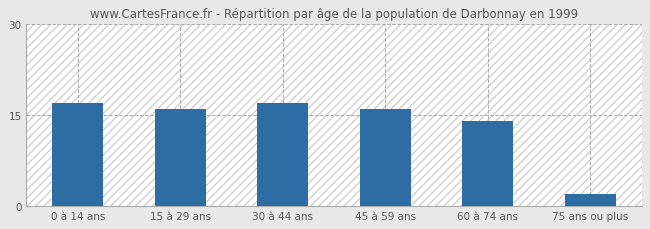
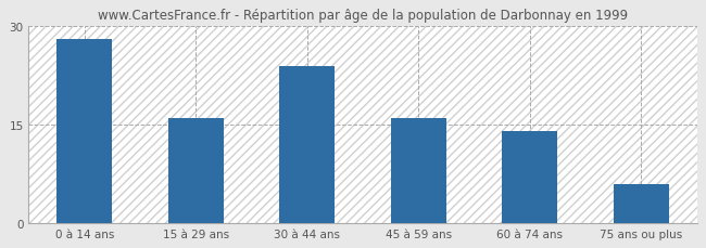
0 à 14 ans: 17 -> 28
30 à 44 ans: 17 -> 24
75 ans ou plus: 2 -> 6
